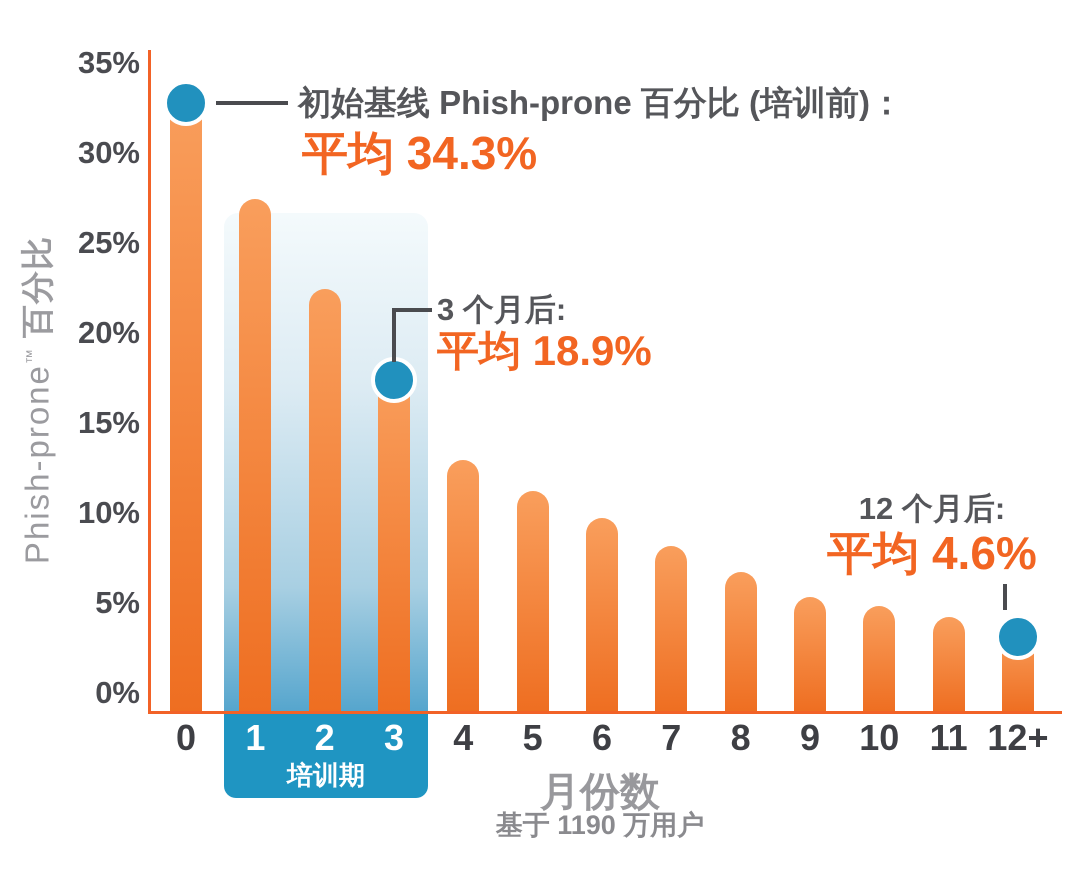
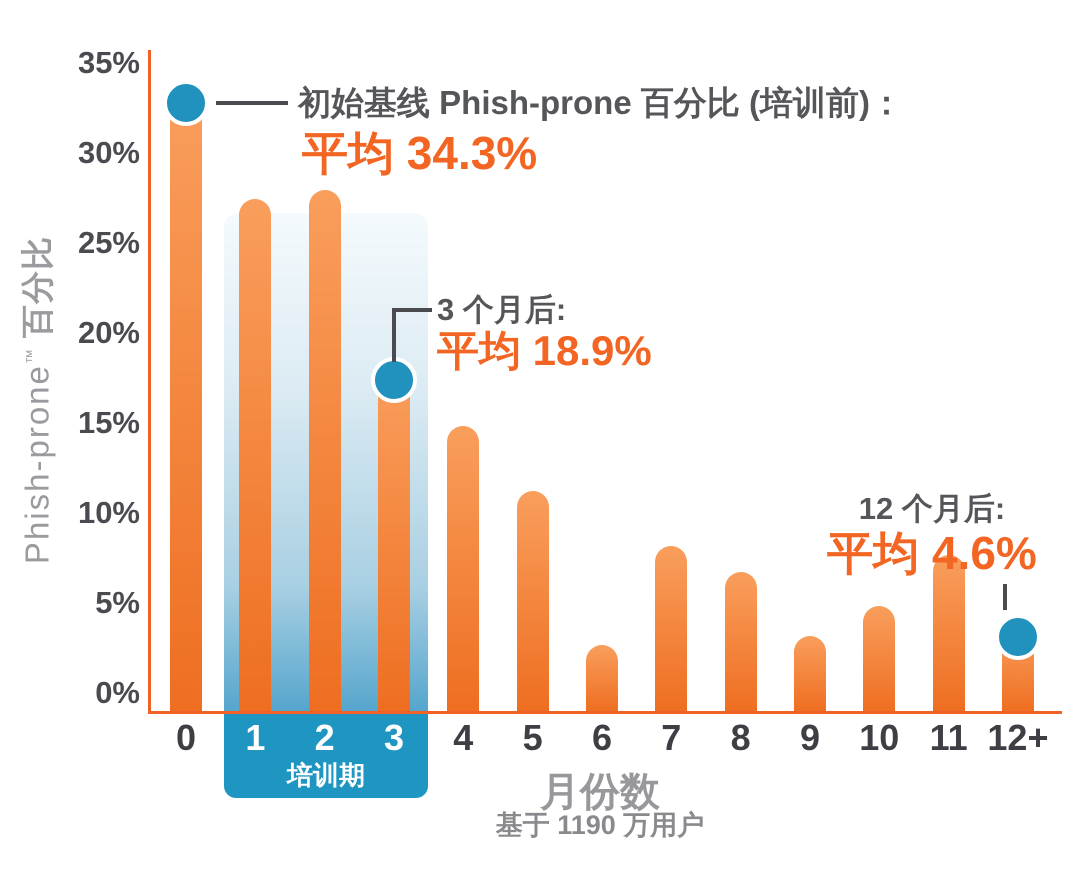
2: 23.5% -> 29.0%
4: 14.0% -> 15.9%
6: 10.8% -> 3.7%
9: 6.4% -> 4.2%
11: 5.3% -> 8.7%
